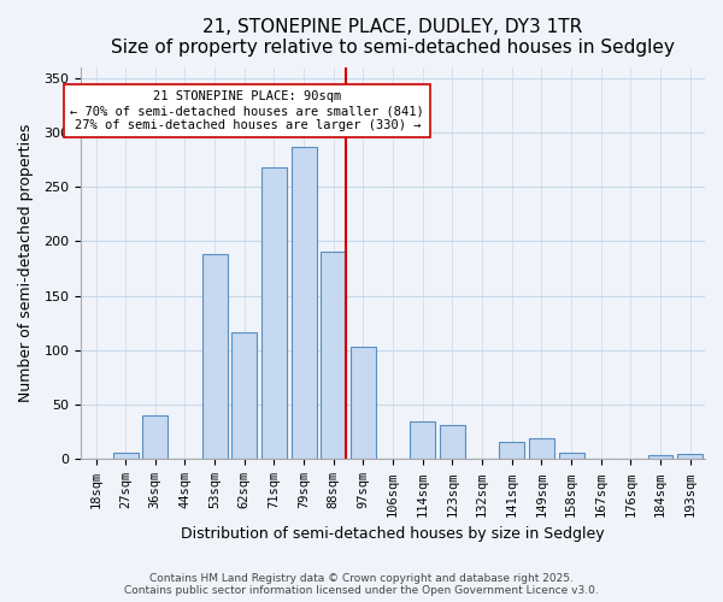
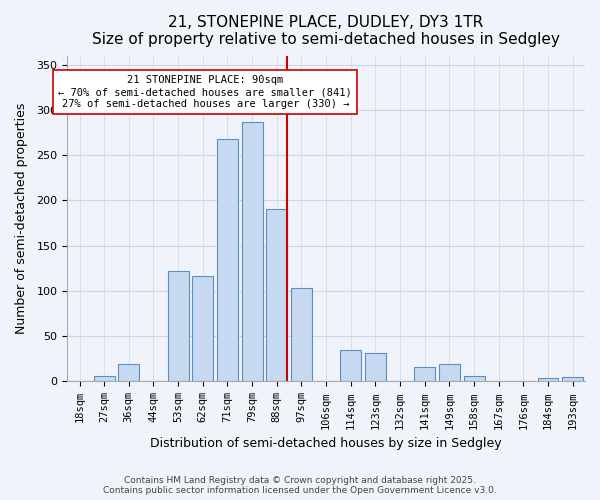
36sqm: 40 -> 19
53sqm: 188 -> 122
